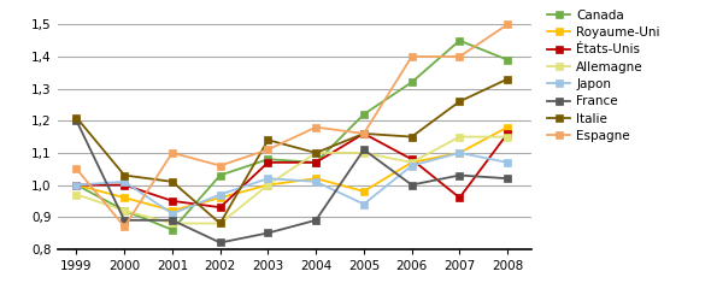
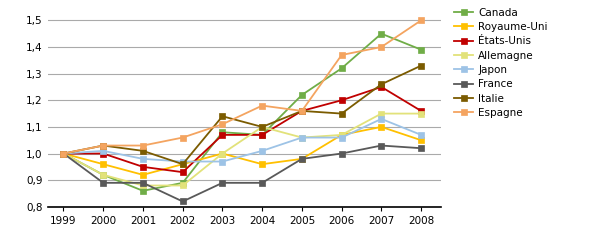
Allemagne/1999: 0,97 -> 1,00
France/1999: 1,20 -> 1,00
Italie/1999: 1,21 -> 1,00
Espagne/1999: 1,05 -> 1,00
Espagne/2000: 0,87 -> 1,03
Japon/2001: 0,91 -> 0,98
Espagne/2001: 1,10 -> 1,03
Canada/2002: 1,03 -> 0,89
Italie/2002: 0,88 -> 0,96
Japon/2003: 1,02 -> 0,97
France/2003: 0,85 -> 0,89
Royaume-Uni/2004: 1,02 -> 0,96
Allemagne/2005: 1,10 -> 1,06
Japon/2005: 0,94 -> 1,06
France/2005: 1,11 -> 0,98
États-Unis/2006: 1,08 -> 1,20
Espagne/2006: 1,40 -> 1,37
États-Unis/2007: 0,96 -> 1,25
Japon/2007: 1,10 -> 1,13
Royaume-Uni/2008: 1,18 -> 1,05
